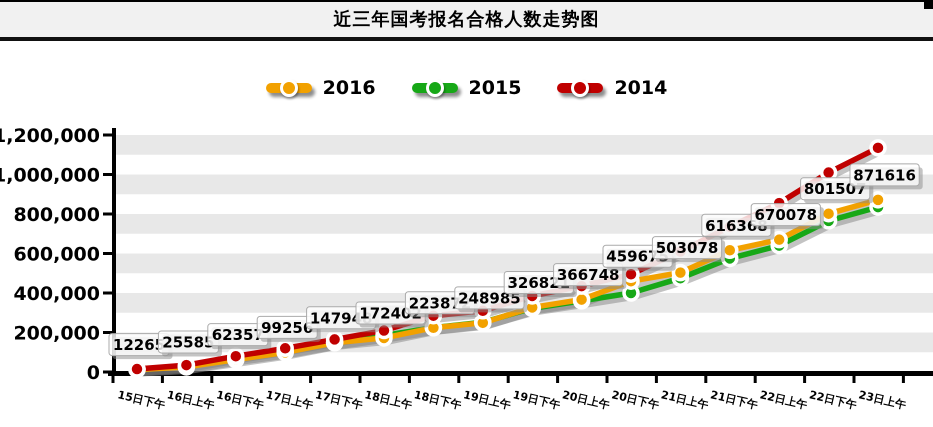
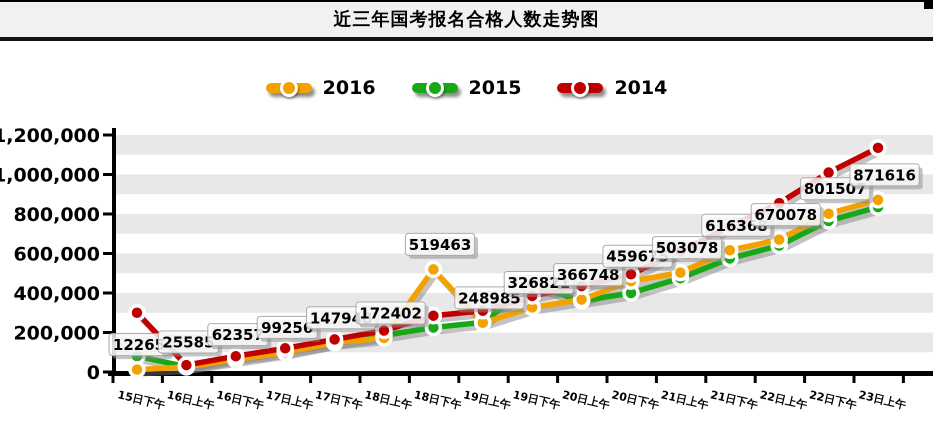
2015/15日下午: 10000 -> 80000
2014/15日下午: 20000 -> 300000
2016/18日下午: 223872 -> 519463
2015/19日下午: 320000 -> 440000
